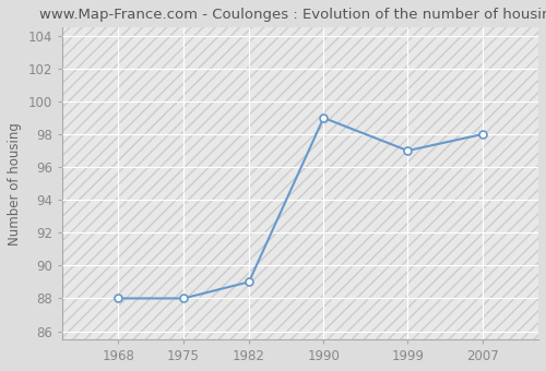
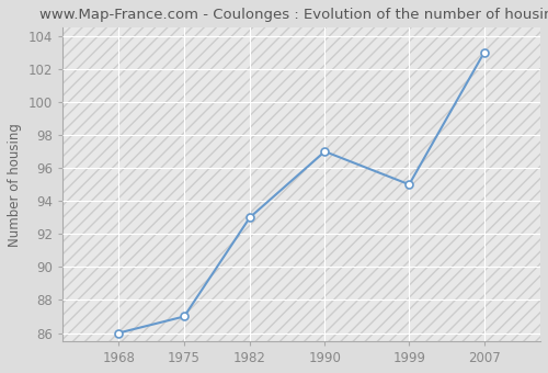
1968: 88 -> 86
1975: 88 -> 87
1982: 89 -> 93
1990: 99 -> 97
1999: 97 -> 95
2007: 98 -> 103
